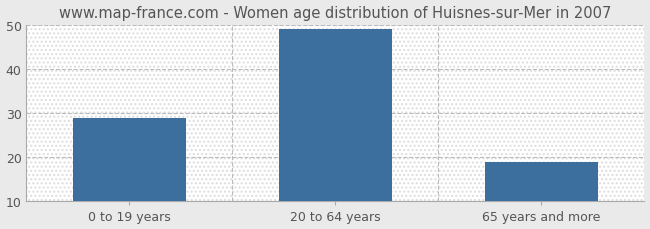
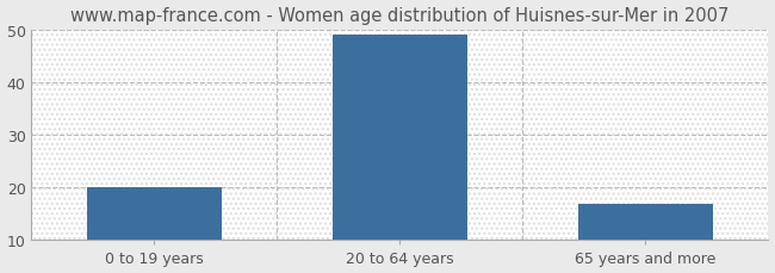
0 to 19 years: 29 -> 20
65 years and more: 19 -> 17
